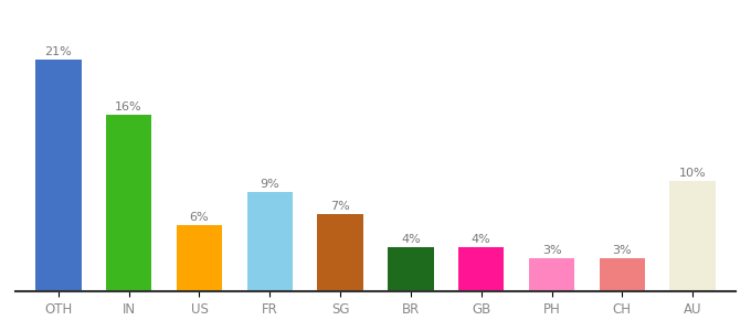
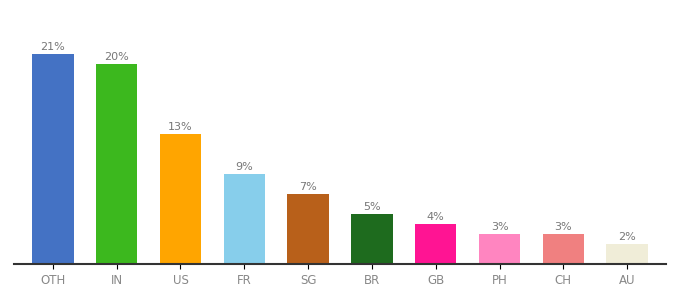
IN: 16% -> 20%
US: 6% -> 13%
BR: 4% -> 5%
AU: 10% -> 2%
